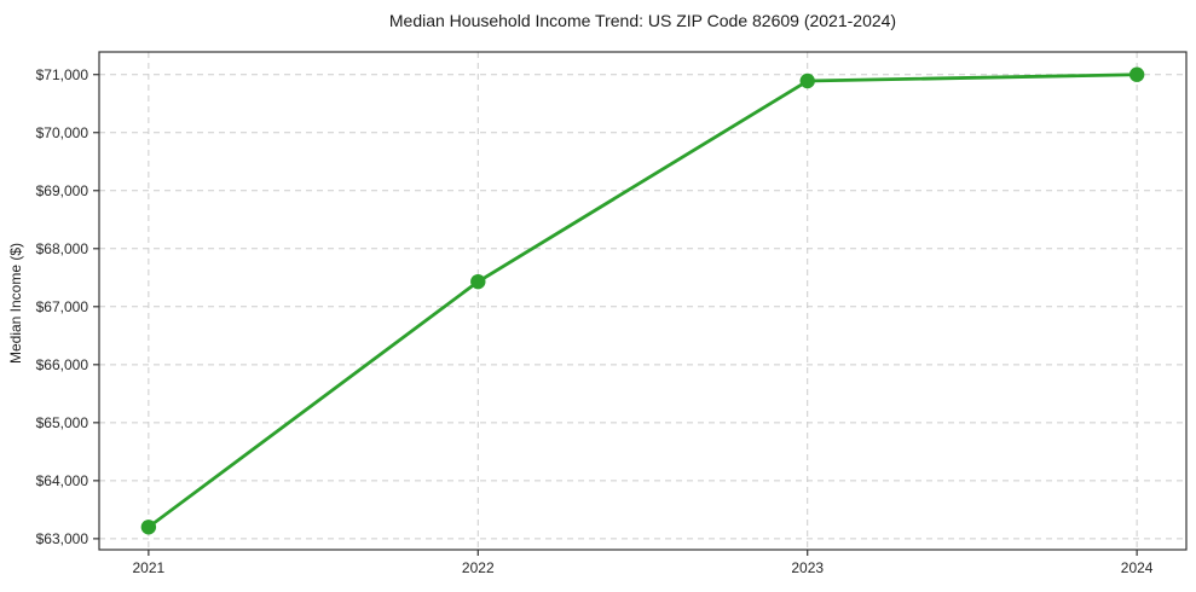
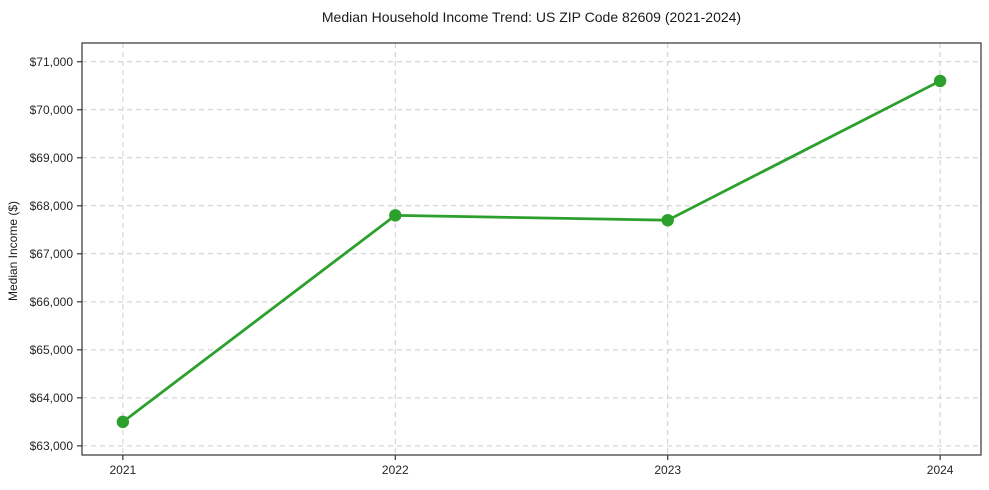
2021: $63200 -> $63500
2022: $67400 -> $67800
2023: $70900 -> $67700
2024: $71000 -> $70600
